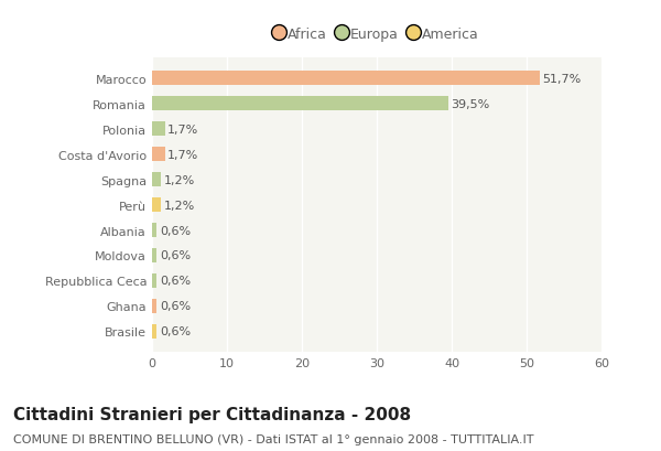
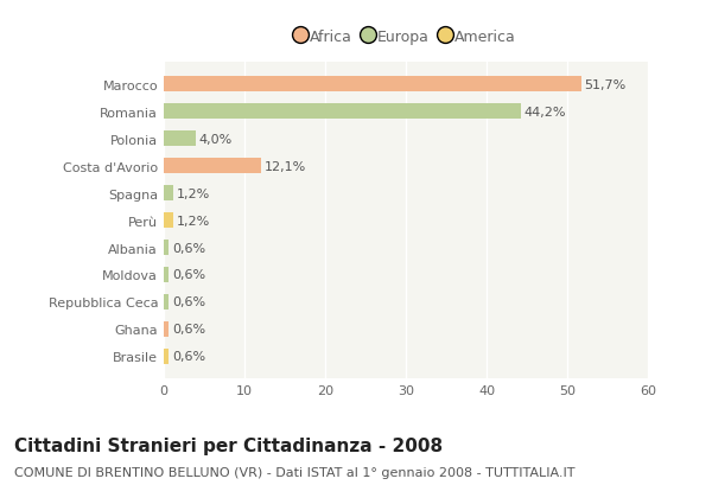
Romania: 39,5% -> 44,2%
Polonia: 1,7% -> 4,0%
Costa d'Avorio: 1,7% -> 12,1%
